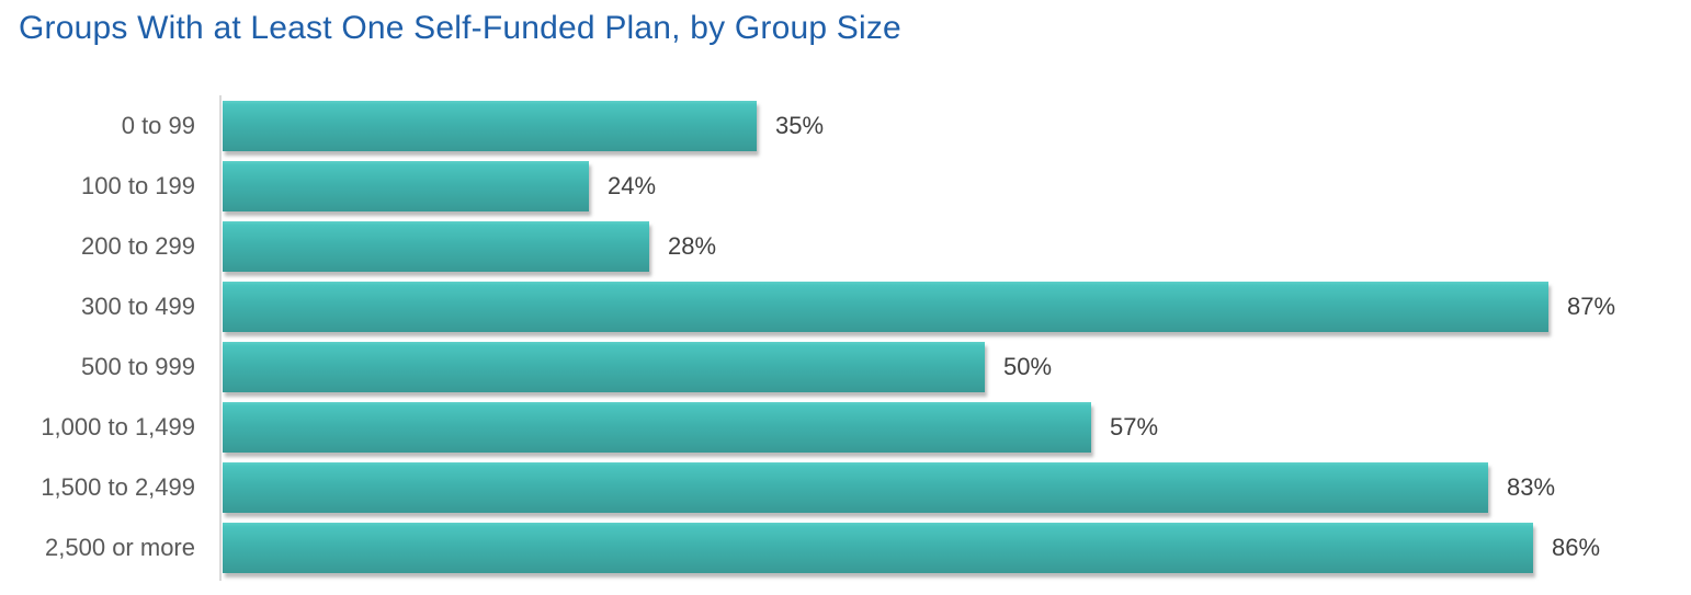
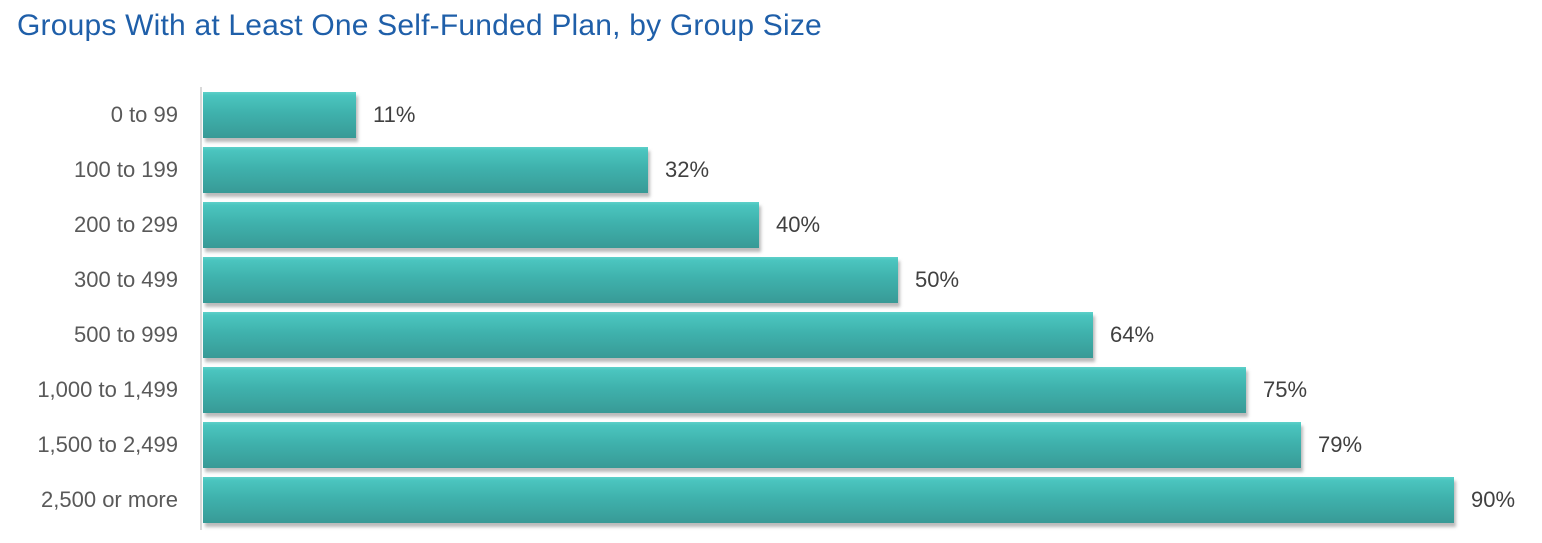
0 to 99: 35% -> 11%
100 to 199: 24% -> 32%
200 to 299: 28% -> 40%
300 to 499: 87% -> 50%
500 to 999: 50% -> 64%
1,000 to 1,499: 57% -> 75%
1,500 to 2,499: 83% -> 79%
2,500 or more: 86% -> 90%
